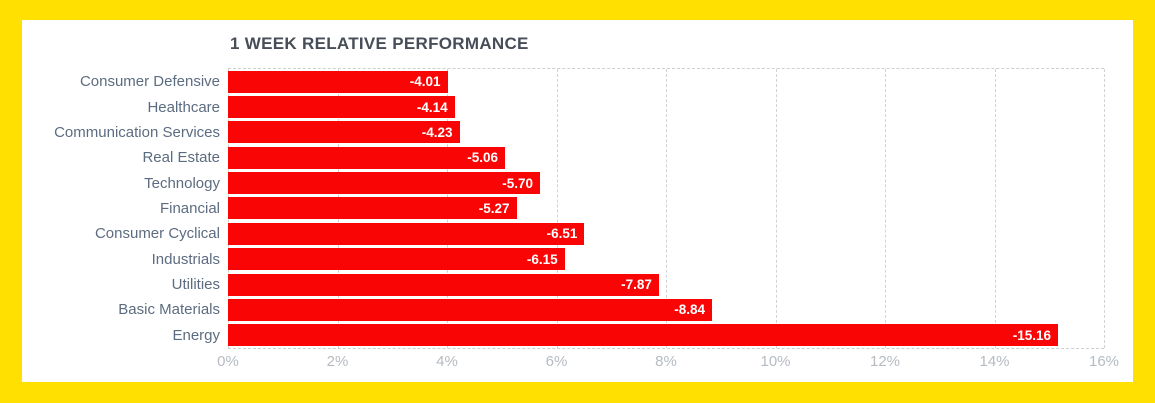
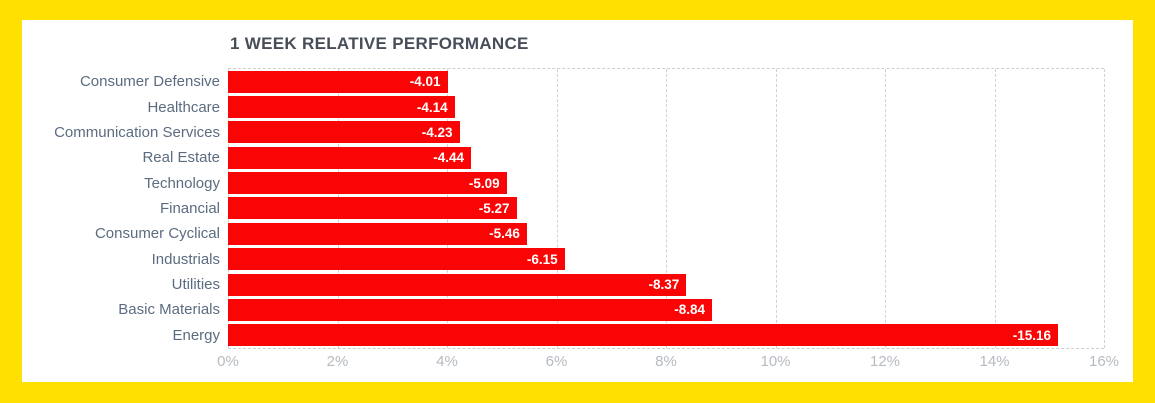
Real Estate: -5.06 -> -4.44
Technology: -5.70 -> -5.09
Consumer Cyclical: -6.51 -> -5.46
Utilities: -7.87 -> -8.37
